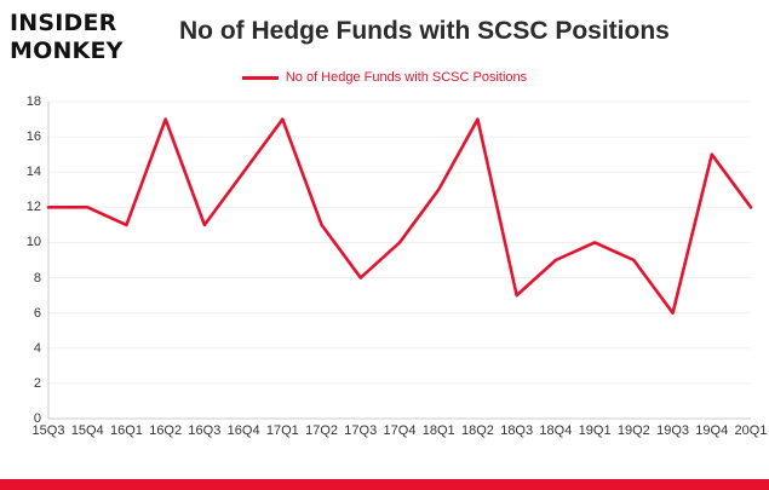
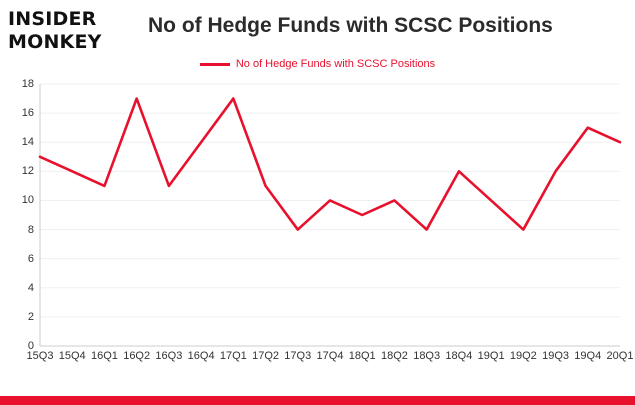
15Q3: 12 -> 13
18Q1: 13 -> 9
18Q2: 17 -> 10
18Q3: 7 -> 8
18Q4: 9 -> 12
19Q2: 9 -> 8
19Q3: 6 -> 12
20Q1: 12 -> 14
